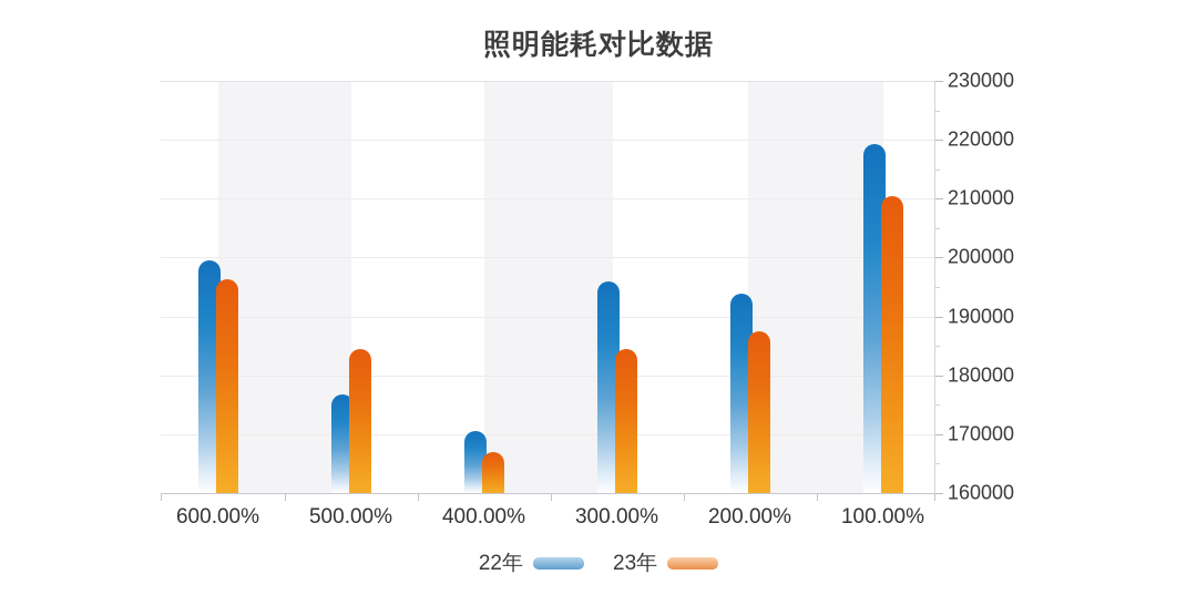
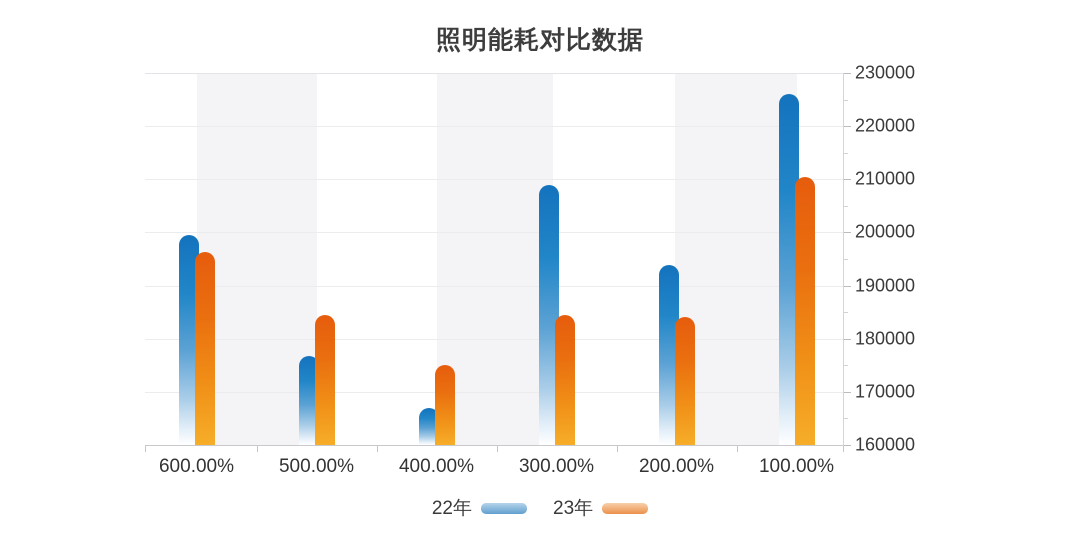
22年/400.00%: 170000 -> 167000
23年/400.00%: 167000 -> 175000
22年/300.00%: 196000 -> 209000
23年/200.00%: 187000 -> 184000
22年/100.00%: 219000 -> 226000
